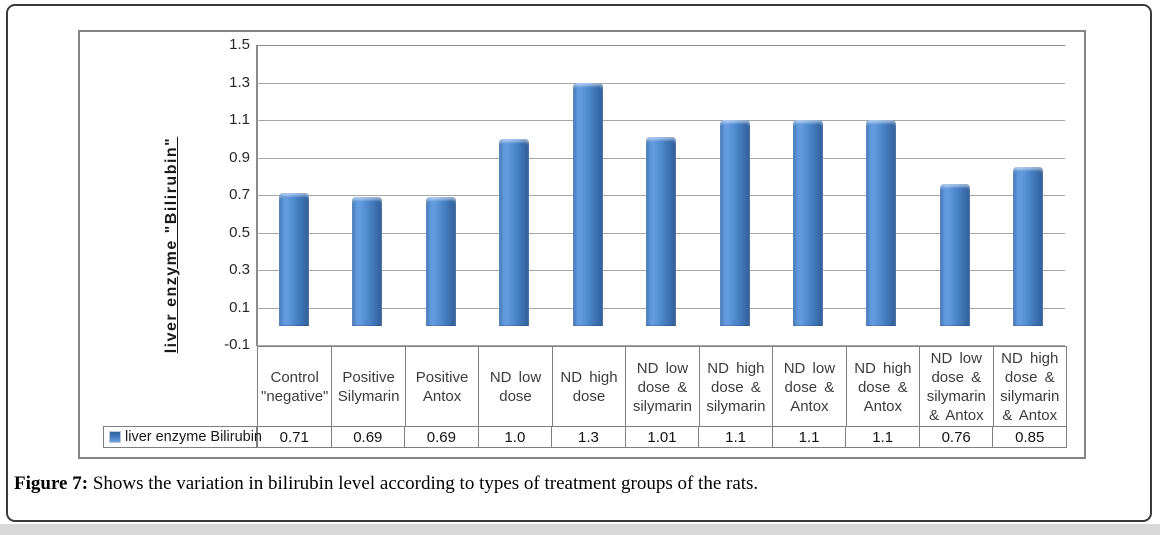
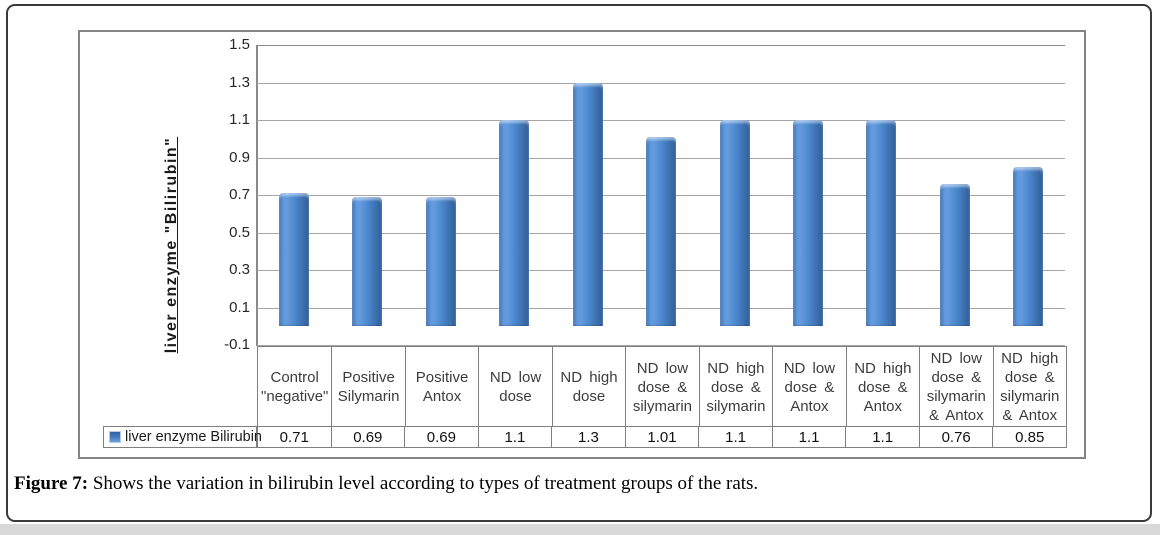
ND low dose: 1.0 -> 1.1
